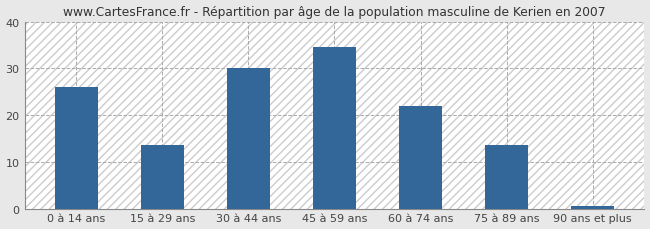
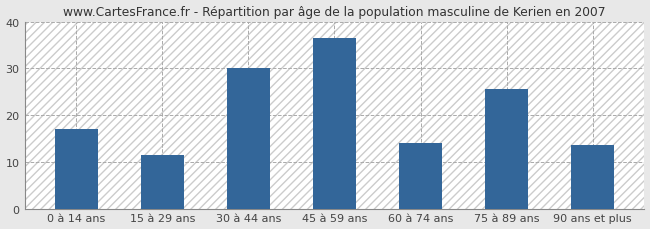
0 à 14 ans: 26.0 -> 17.0
15 à 29 ans: 13.5 -> 11.5
45 à 59 ans: 34.5 -> 36.5
60 à 74 ans: 22.0 -> 14.0
75 à 89 ans: 13.5 -> 25.5
90 ans et plus: 0.5 -> 13.5
